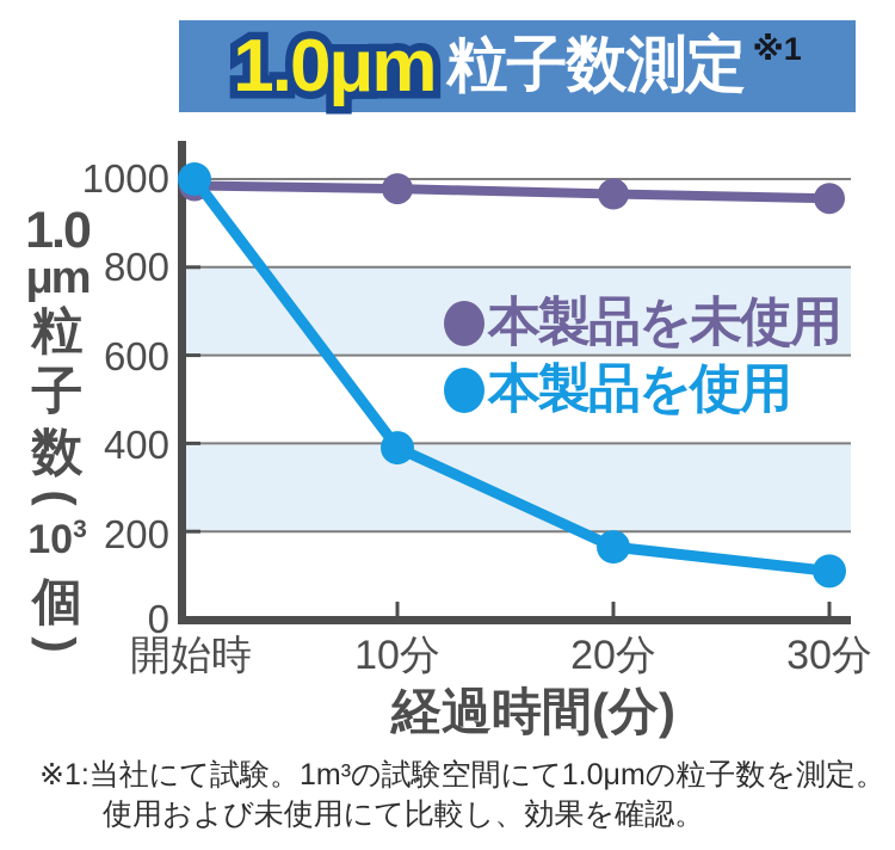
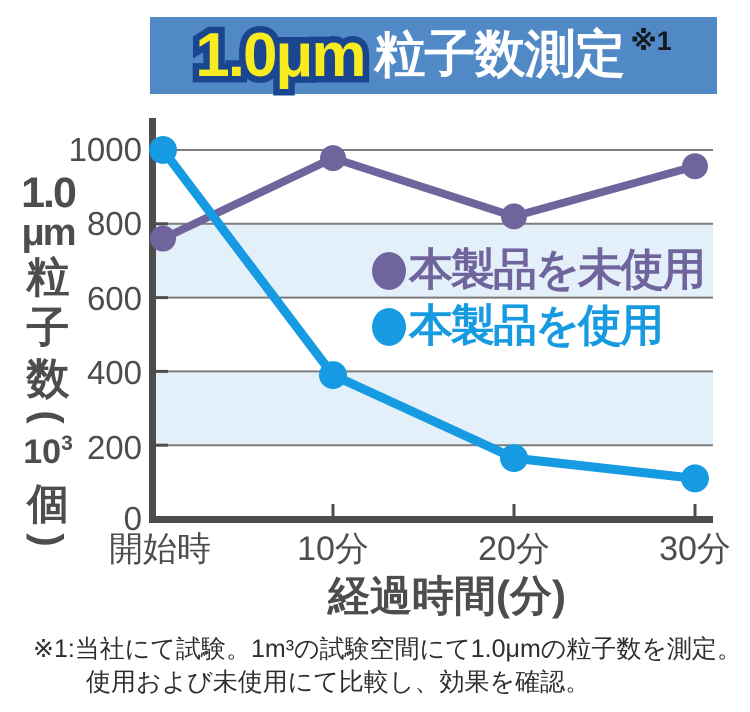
本製品を未使用/開始時: 980 -> 760
本製品を未使用/20分: 970 -> 820
